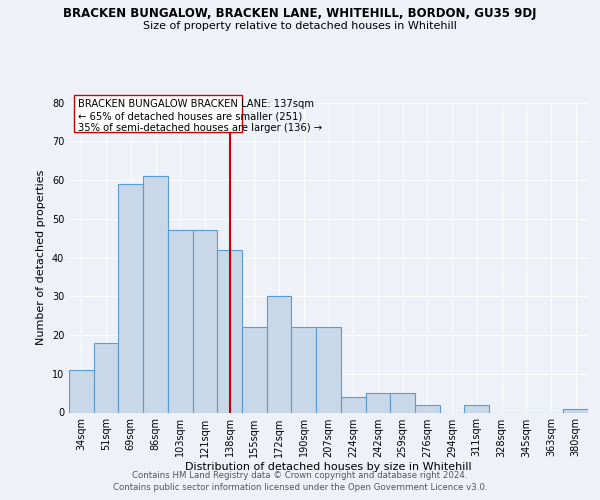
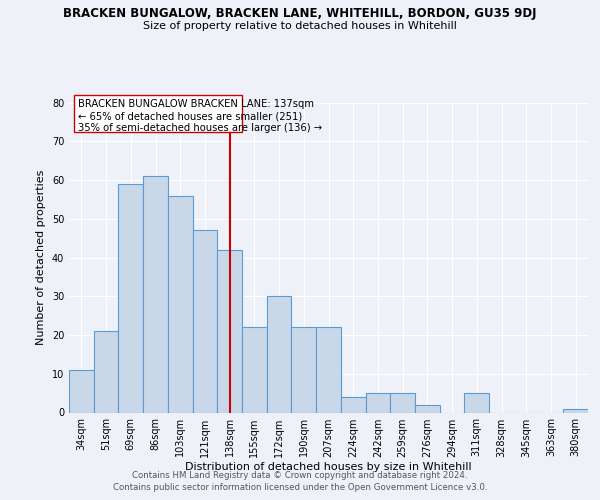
51sqm: 18 -> 21
103sqm: 47 -> 56
311sqm: 2 -> 5
